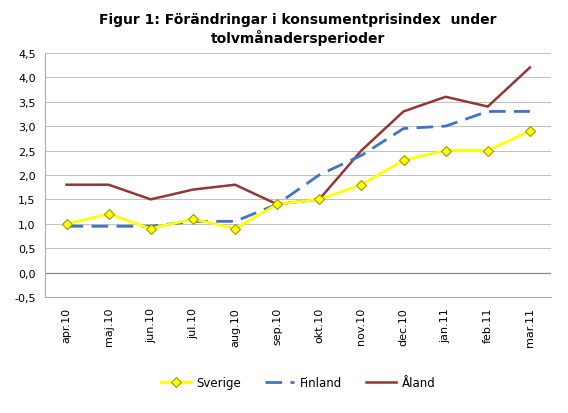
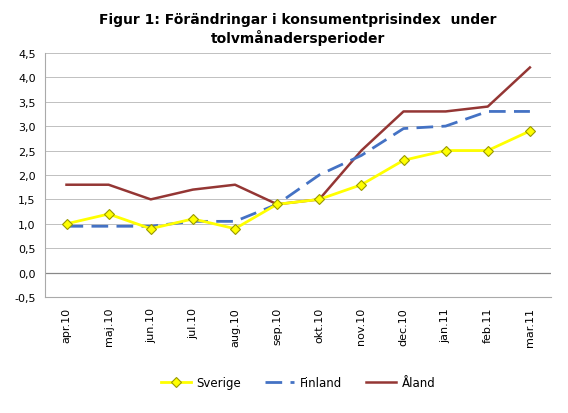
Åland/jan.11: 3,6 -> 3,3
